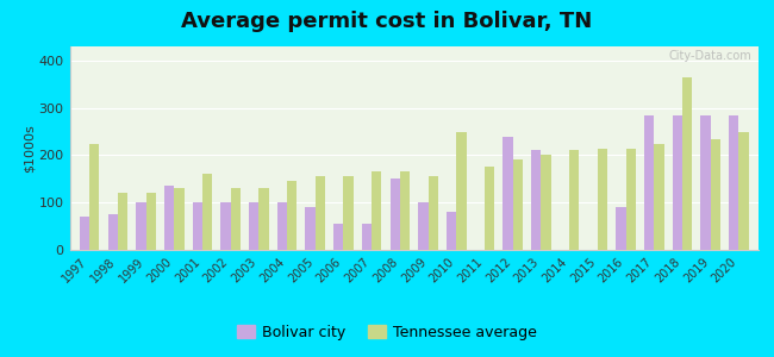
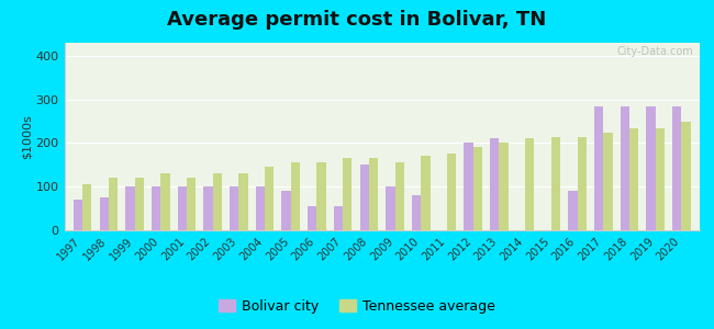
Tennessee average/1997: 225 -> 105
Bolivar city/2000: 135 -> 100
Tennessee average/2001: 160 -> 120
Tennessee average/2010: 250 -> 170
Bolivar city/2012: 240 -> 200
Tennessee average/2018: 365 -> 235
